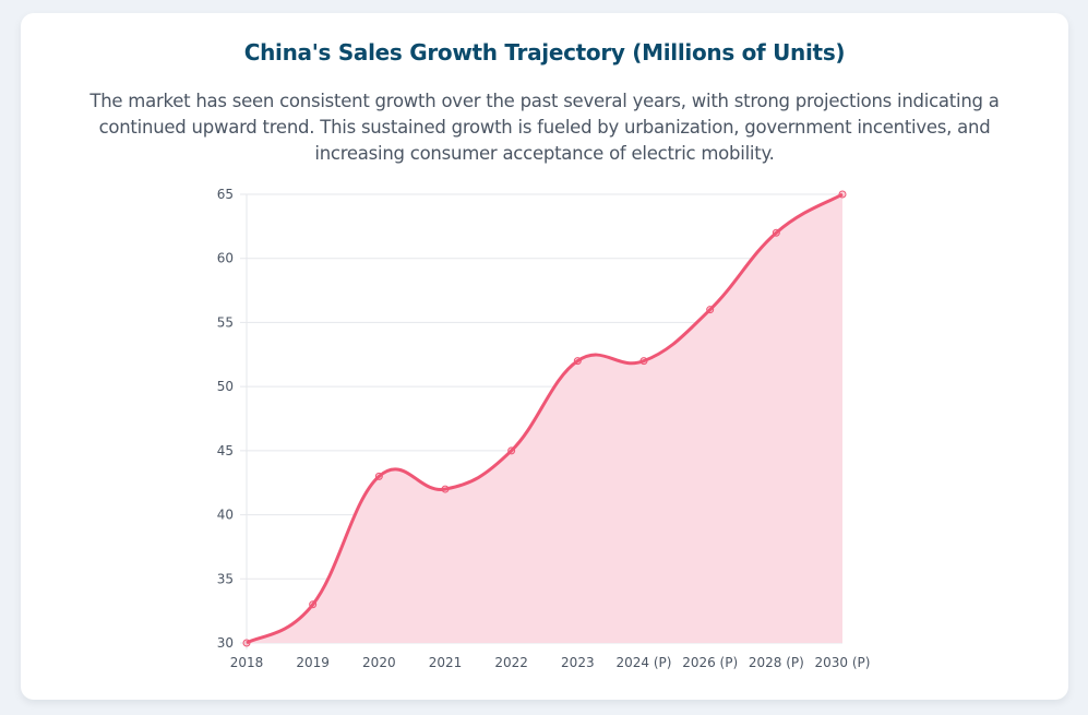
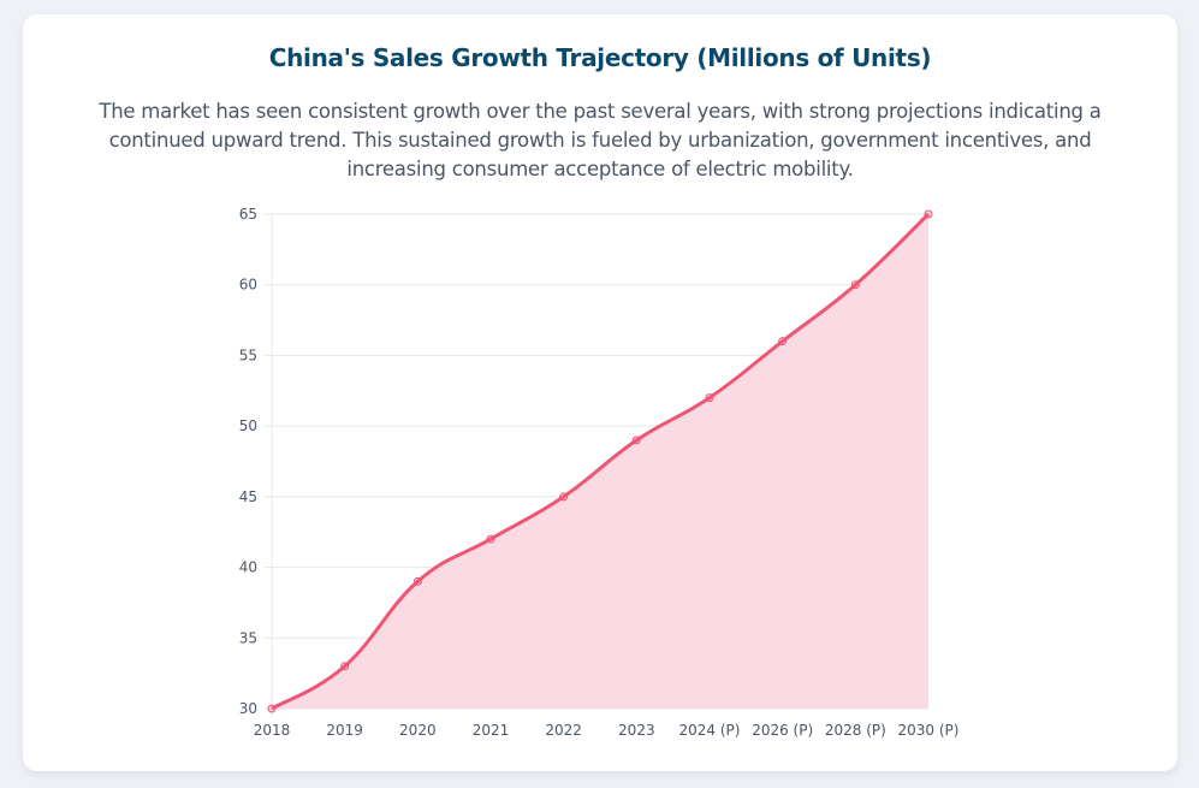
2020: 43 -> 39
2023: 52 -> 49
2028 (P): 62 -> 60
